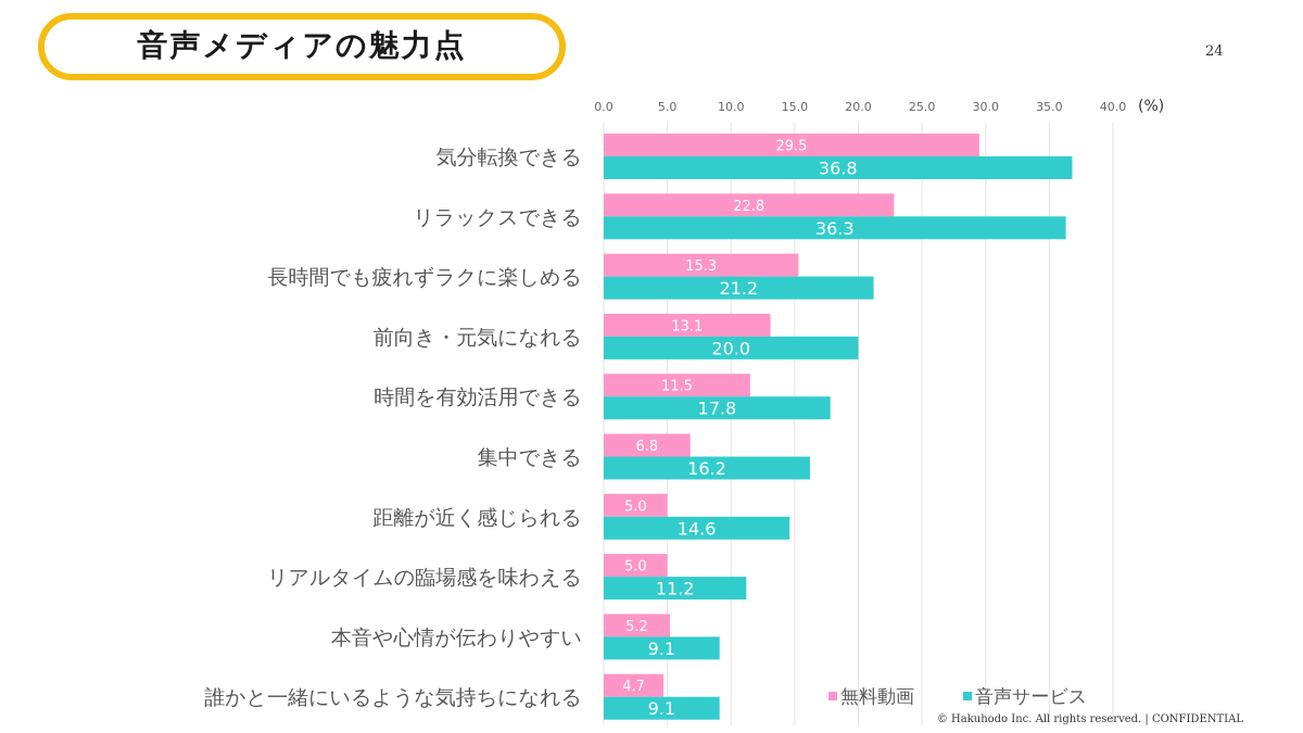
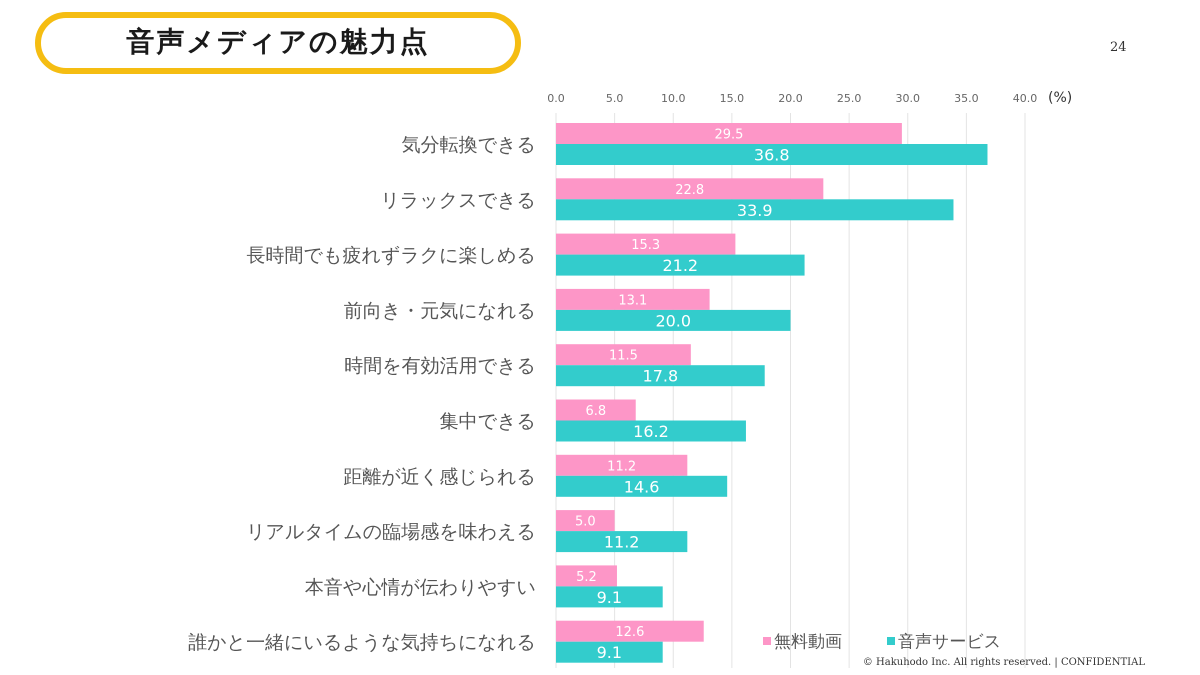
音声サービス/リラックスできる: 36.3 -> 33.9
無料動画/距離が近く感じられる: 5.0 -> 11.2
無料動画/誰かと一緒にいるような気持ちになれる: 4.7 -> 12.6
